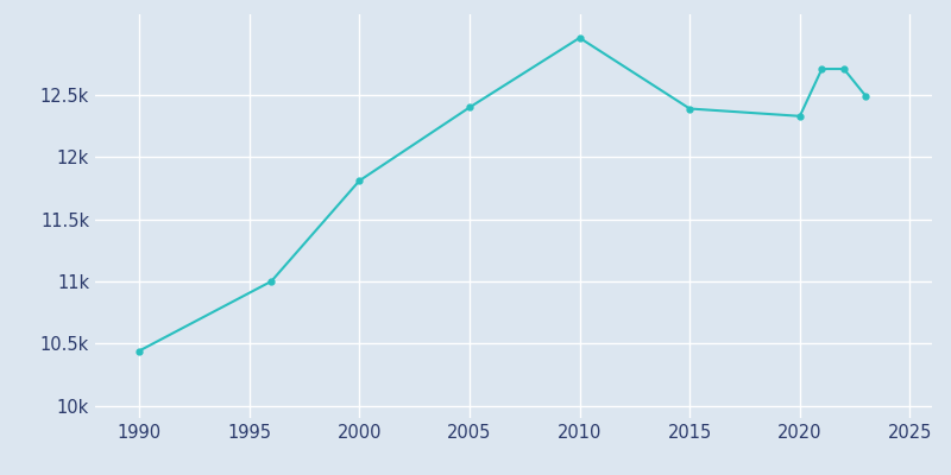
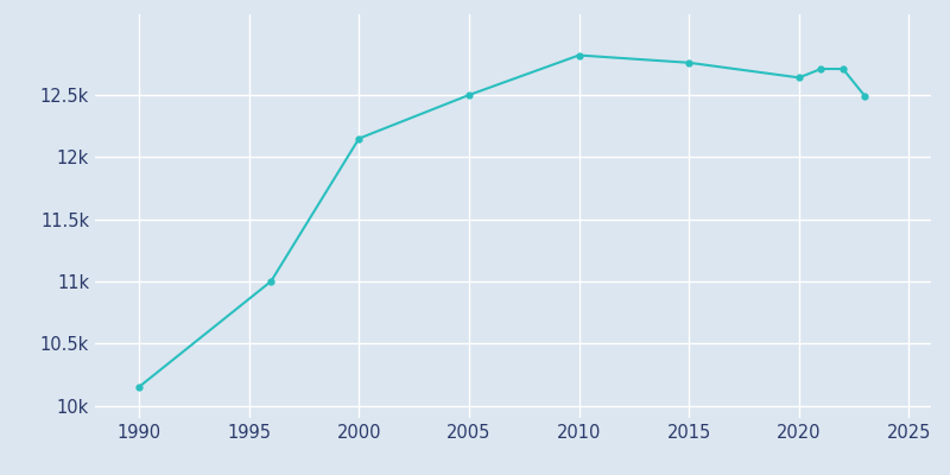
1990: 10.44k -> 10.15k
2000: 11.81k -> 12.15k
2005: 12.40k -> 12.50k
2010: 12.96k -> 12.82k
2015: 12.39k -> 12.76k
2020: 12.33k -> 12.64k
